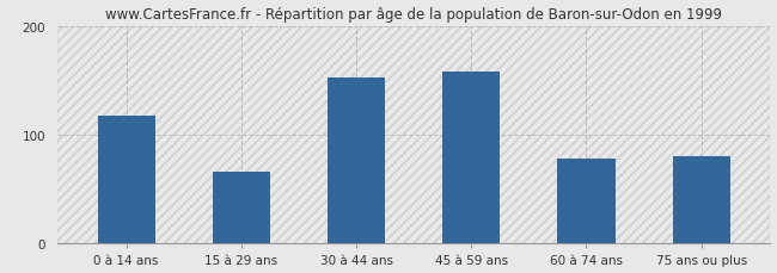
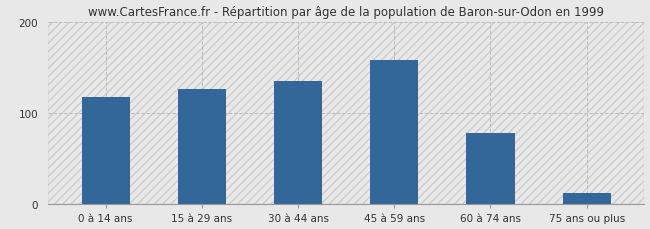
15 à 29 ans: 66 -> 126
30 à 44 ans: 152 -> 135
75 ans ou plus: 80 -> 12
